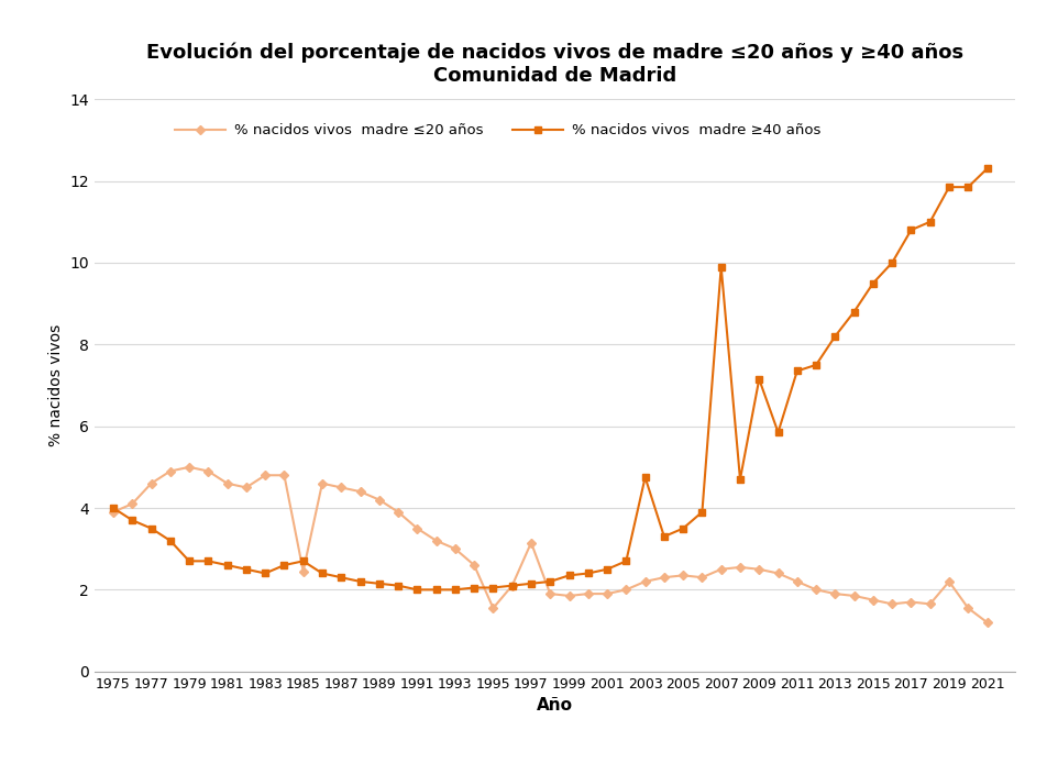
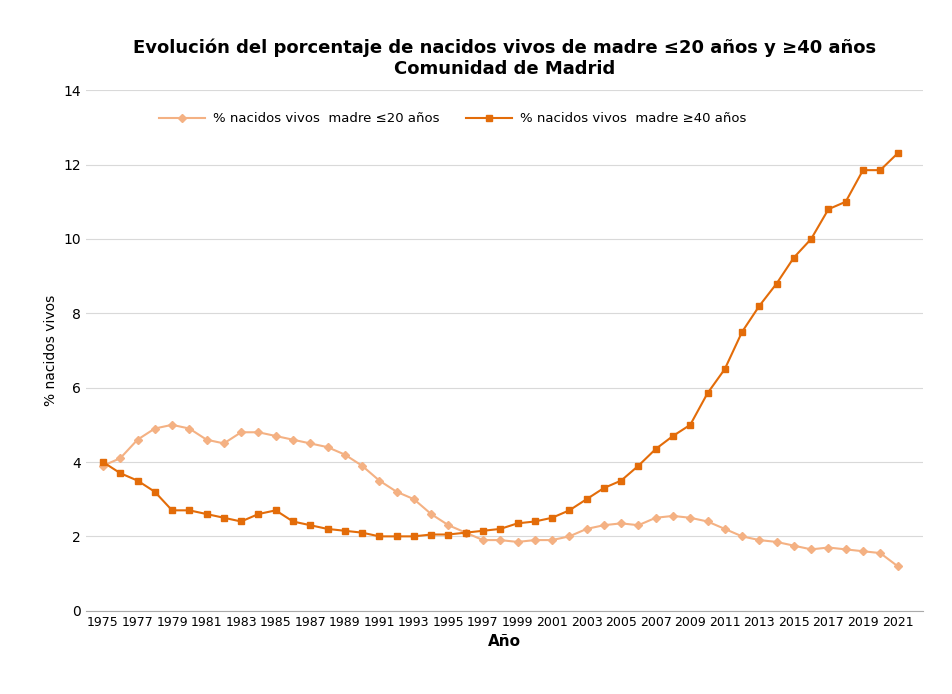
% nacidos vivos madre ≤20 años/1985: 2.45 -> 4.70
% nacidos vivos madre ≤20 años/1995: 1.55 -> 2.30
% nacidos vivos madre ≤20 años/1997: 3.15 -> 1.90
% nacidos vivos madre ≥40 años/2003: 4.75 -> 3.00
% nacidos vivos madre ≥40 años/2007: 9.90 -> 4.35
% nacidos vivos madre ≥40 años/2009: 7.15 -> 5.00
% nacidos vivos madre ≥40 años/2011: 7.35 -> 6.50
% nacidos vivos madre ≤20 años/2019: 2.20 -> 1.60
